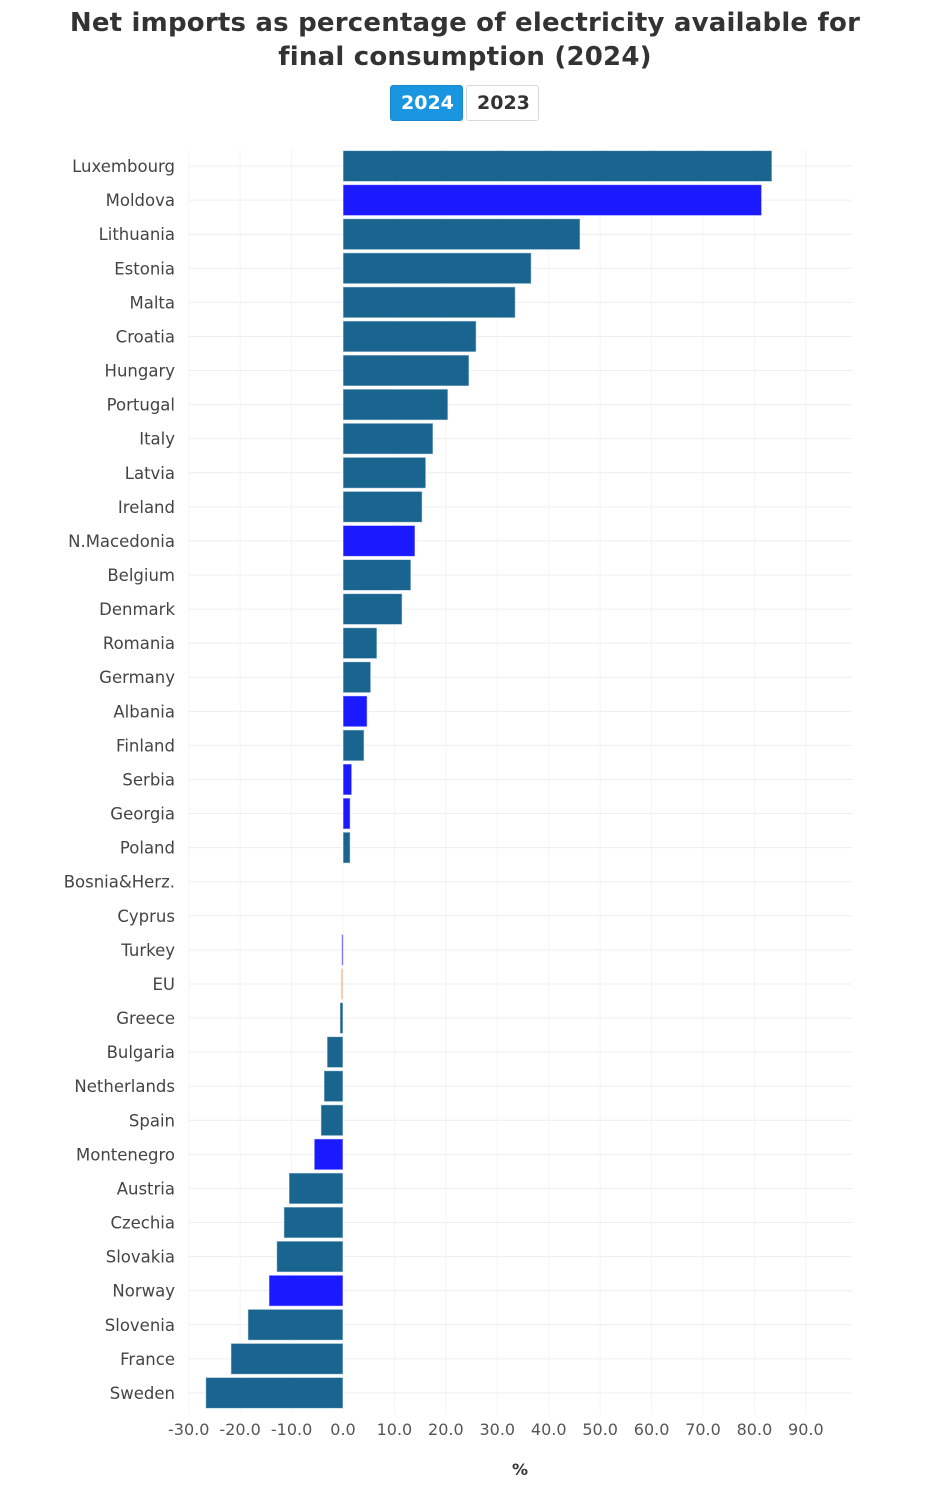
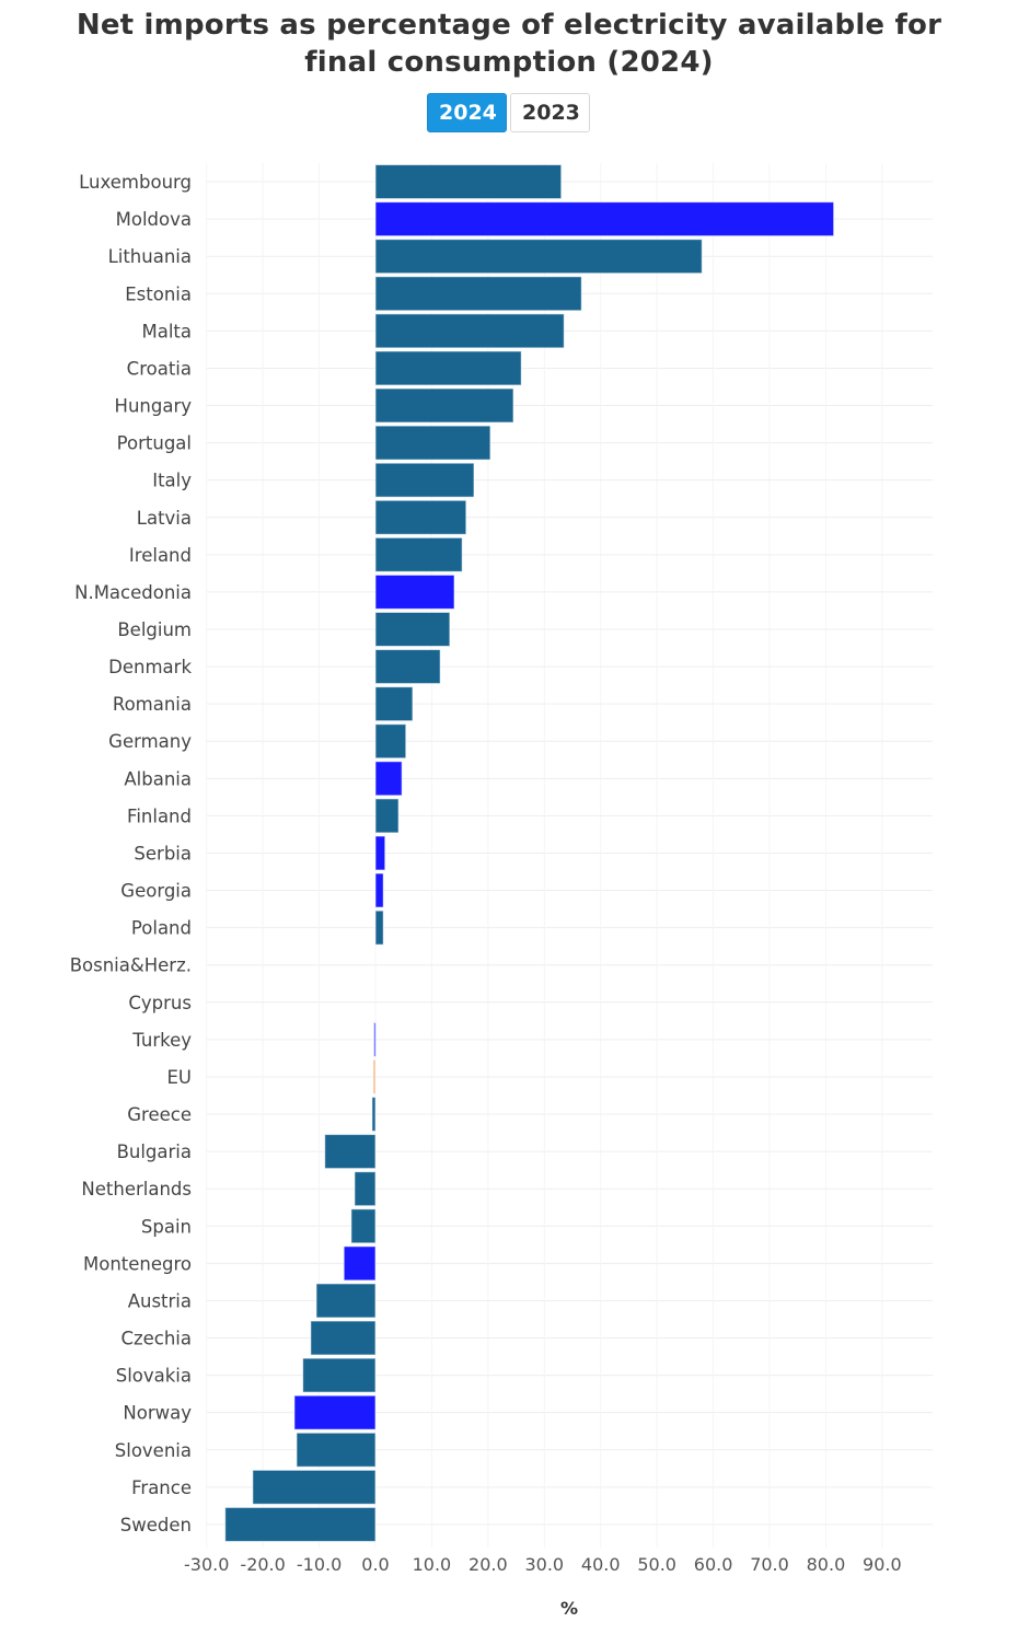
Luxembourg: 83 -> 33
Lithuania: 46 -> 58
Bulgaria: -3 -> -9
Slovenia: -18 -> -14
